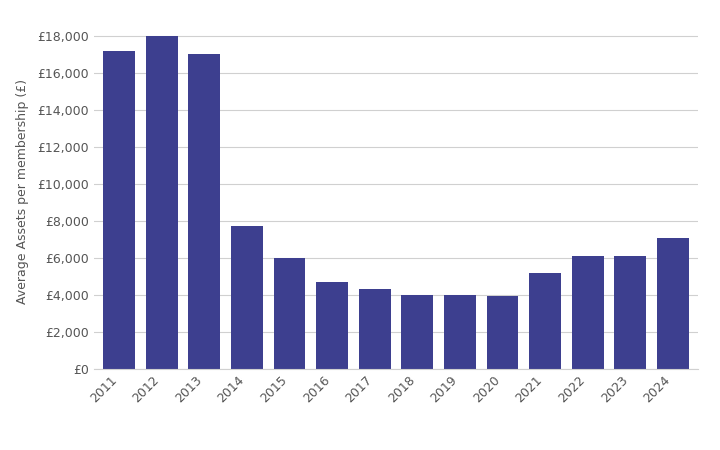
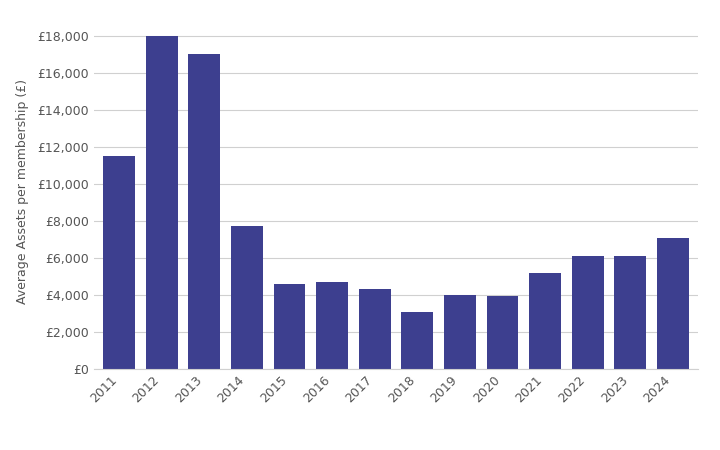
2011: £17,200 -> £11,500
2015: £6,000 -> £4,600
2018: £4,000 -> £3,100
